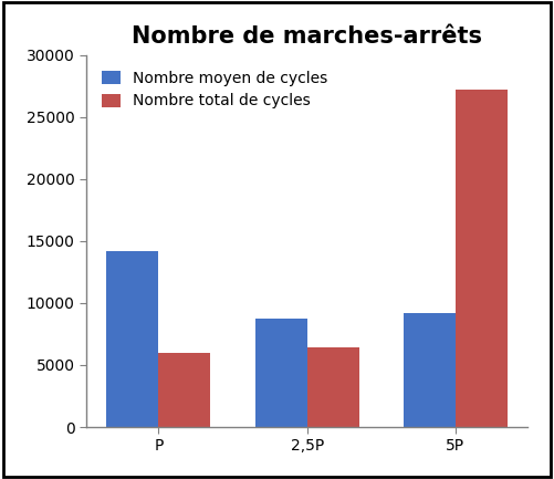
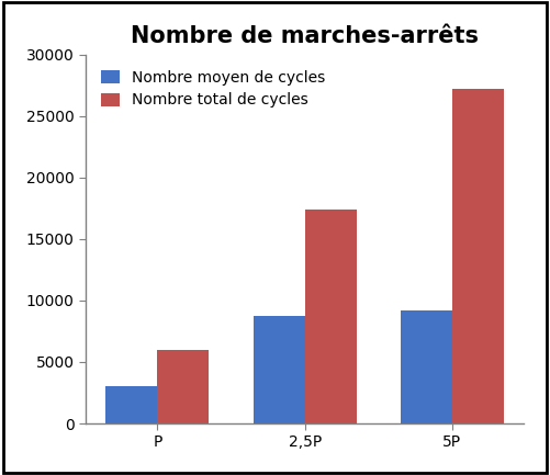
Nombre moyen de cycles/P: 14200 -> 3000
Nombre total de cycles/2,5P: 6400 -> 17400
